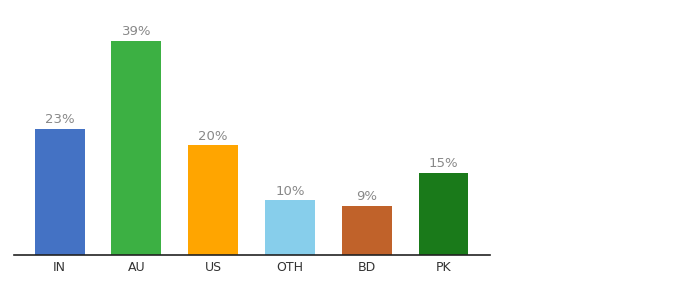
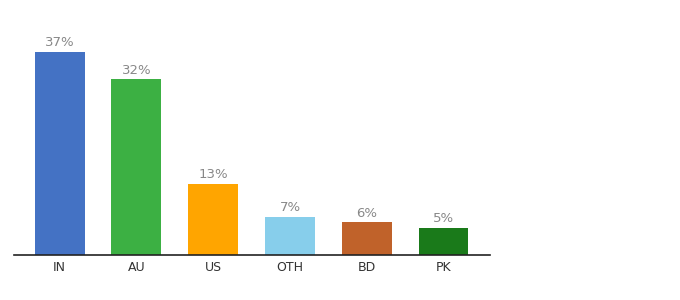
IN: 23% -> 37%
AU: 39% -> 32%
US: 20% -> 13%
OTH: 10% -> 7%
BD: 9% -> 6%
PK: 15% -> 5%
